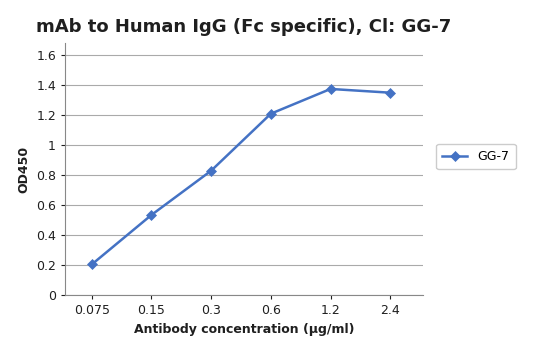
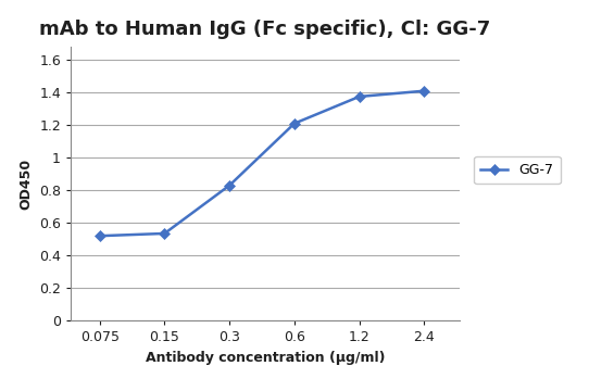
0.075: 0.20 -> 0.52
2.4: 1.35 -> 1.41
